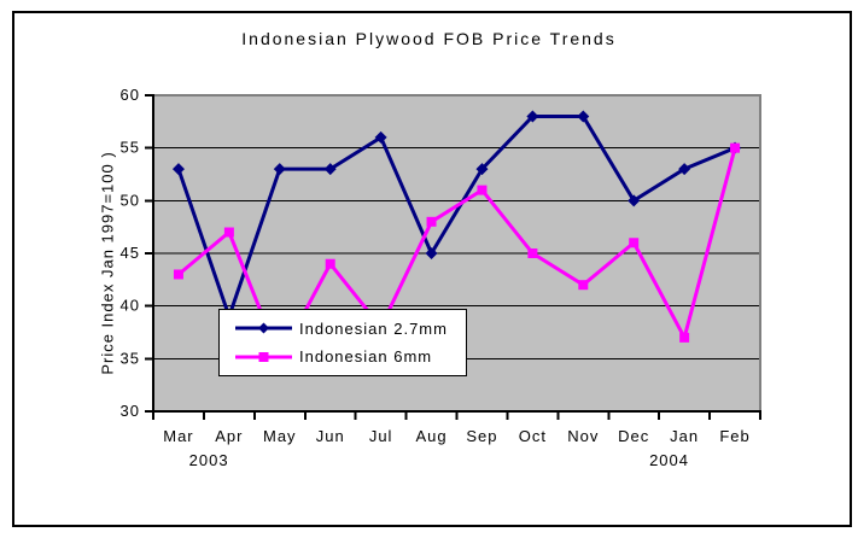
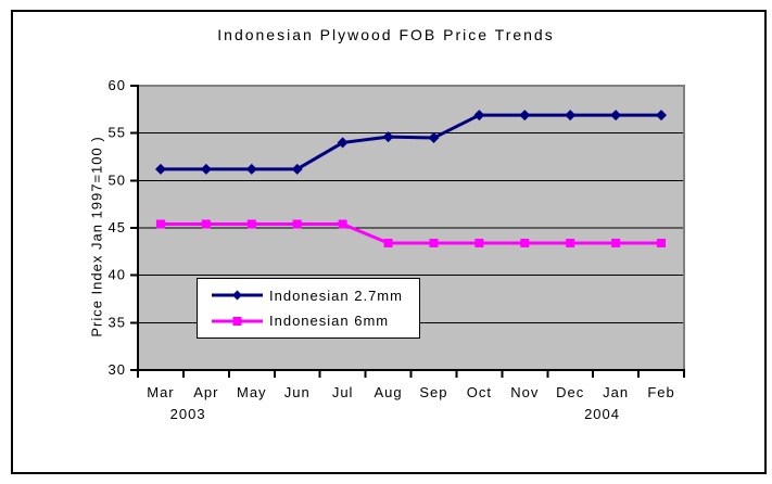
Indonesian 2.7mm/Mar: 53 -> 51
Indonesian 6mm/Mar: 43 -> 45
Indonesian 2.7mm/Apr: 39 -> 51
Indonesian 6mm/Apr: 47 -> 45
Indonesian 2.7mm/May: 53 -> 51
Indonesian 6mm/May: 35 -> 45
Indonesian 2.7mm/Jun: 53 -> 51
Indonesian 6mm/Jun: 44 -> 45
Indonesian 2.7mm/Jul: 56 -> 54
Indonesian 6mm/Jul: 38 -> 45
Indonesian 2.7mm/Aug: 45 -> 55
Indonesian 6mm/Aug: 48 -> 43
Indonesian 2.7mm/Sep: 53 -> 54
Indonesian 6mm/Sep: 51 -> 43
Indonesian 2.7mm/Oct: 58 -> 57
Indonesian 6mm/Oct: 45 -> 43
Indonesian 2.7mm/Nov: 58 -> 57
Indonesian 6mm/Nov: 42 -> 43
Indonesian 2.7mm/Dec: 50 -> 57
Indonesian 6mm/Dec: 46 -> 43
Indonesian 2.7mm/Jan: 53 -> 57
Indonesian 6mm/Jan: 37 -> 43
Indonesian 2.7mm/Feb: 55 -> 57
Indonesian 6mm/Feb: 55 -> 43
